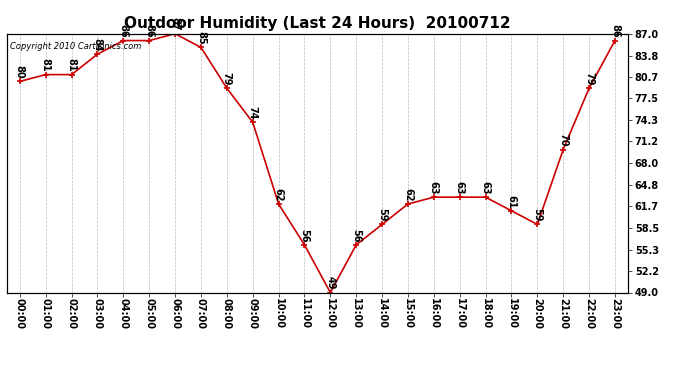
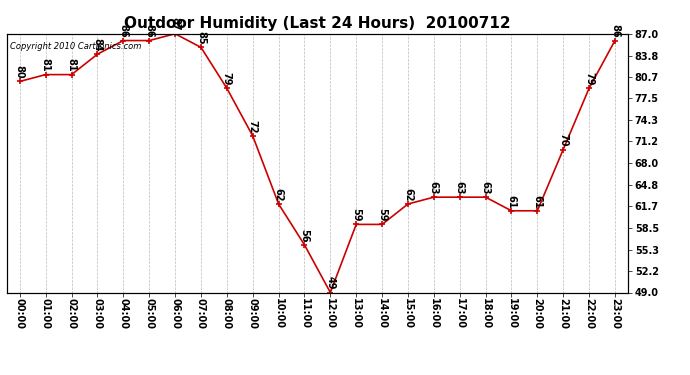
09:00: 74 -> 72
13:00: 56 -> 59
20:00: 59 -> 61
